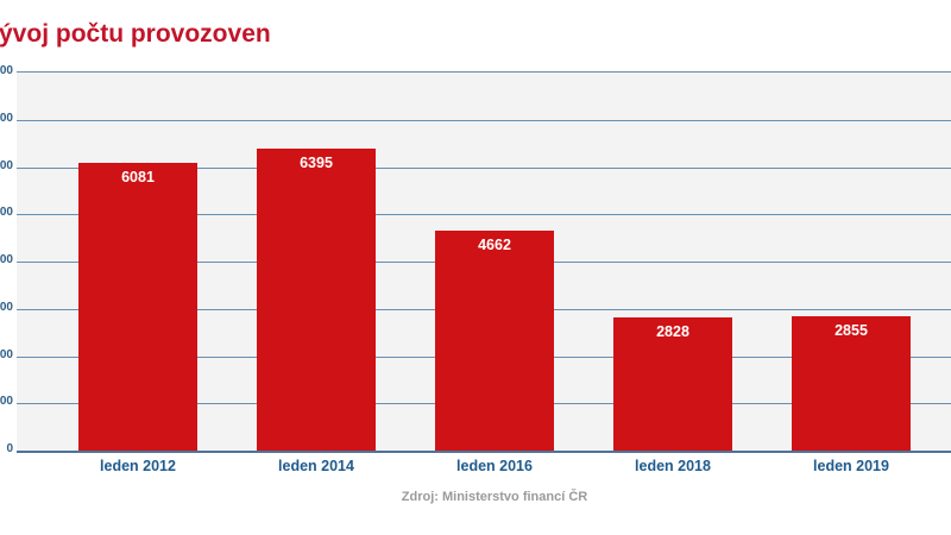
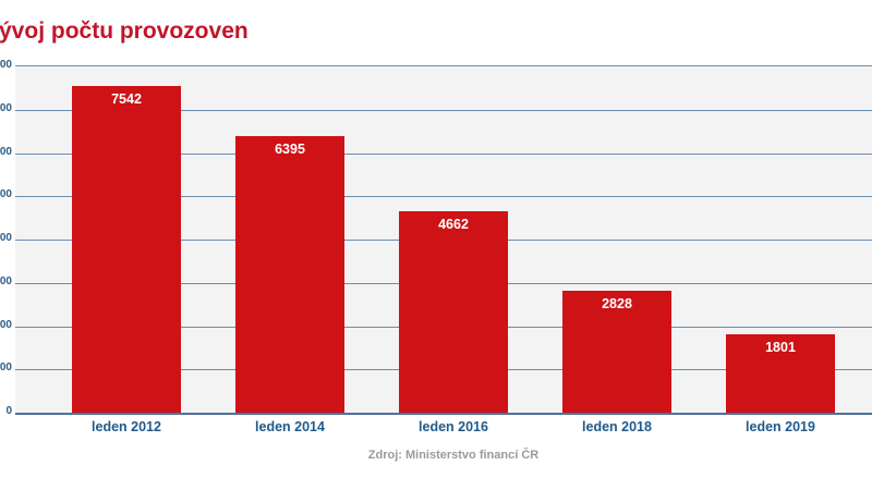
leden 2012: 6081 -> 7542
leden 2019: 2855 -> 1801
